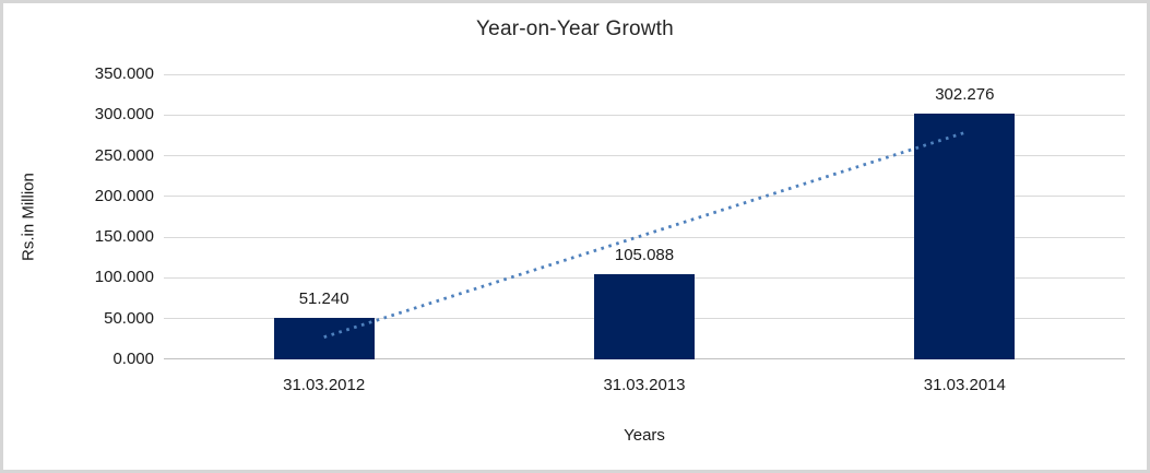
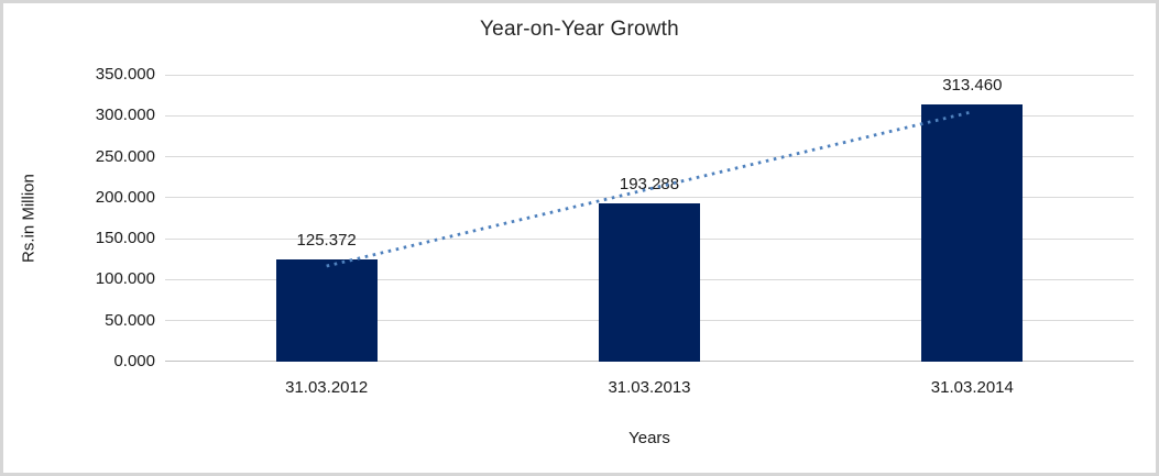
31.03.2012: 51.240 -> 125.372
31.03.2013: 105.088 -> 193.288
31.03.2014: 302.276 -> 313.460
